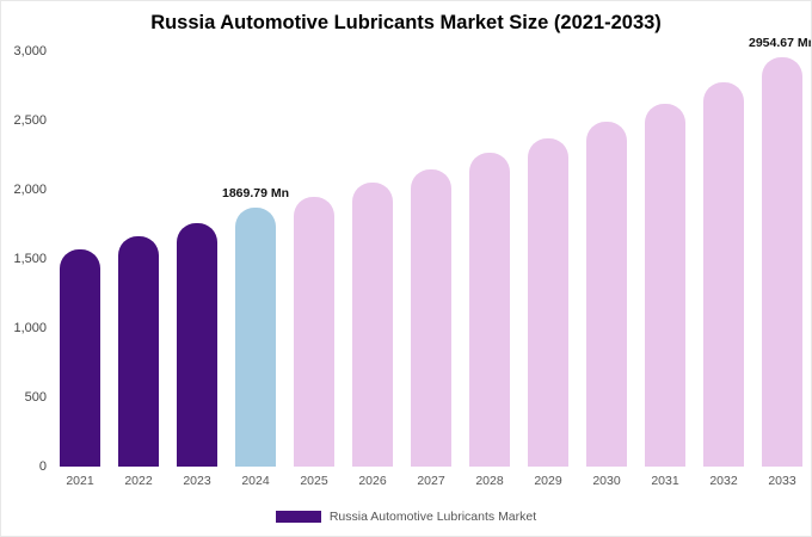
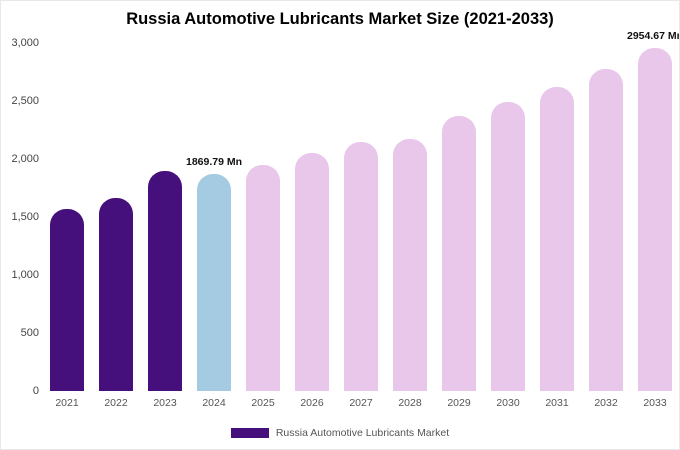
2023: 1760 -> 1900
2028: 2260 -> 2170
